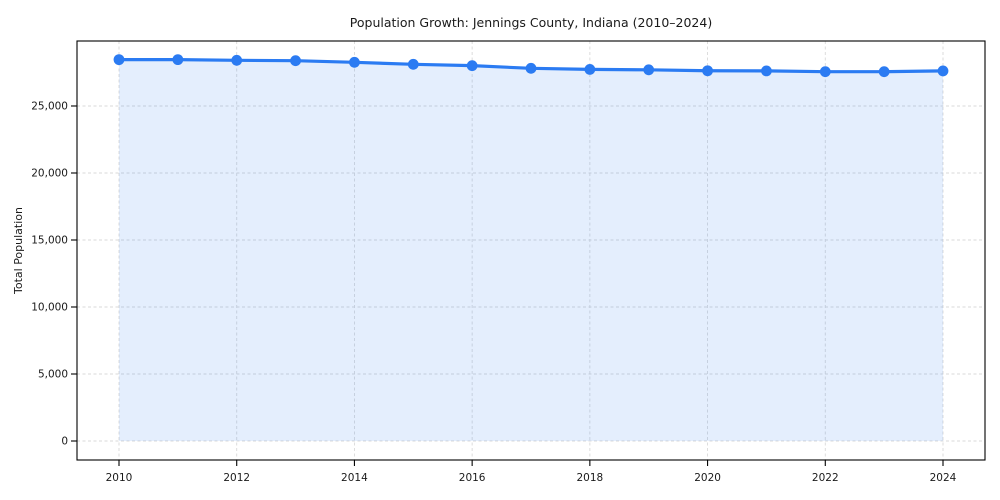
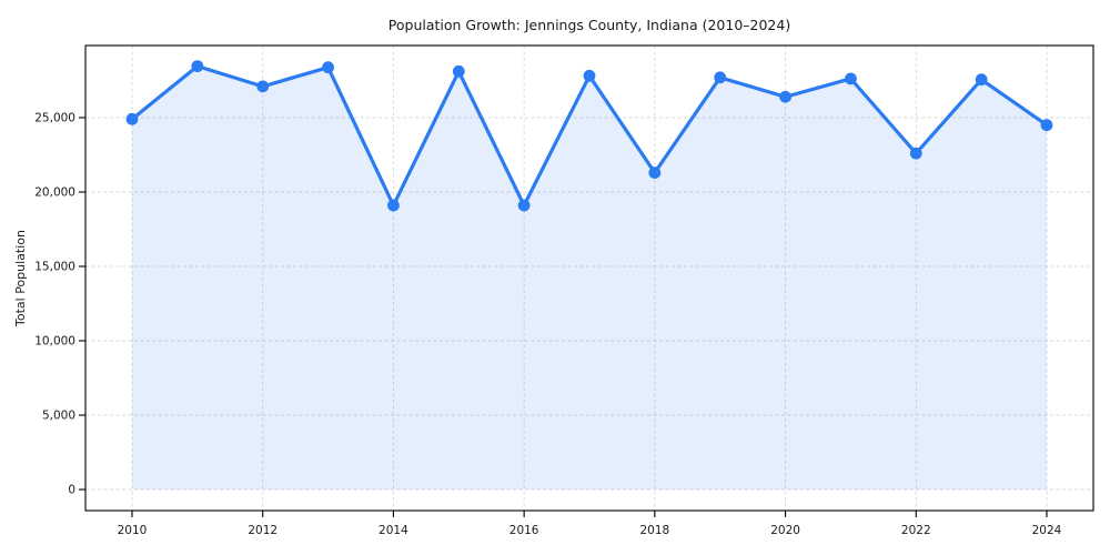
2010: 28500 -> 24900
2012: 28400 -> 27100
2014: 28300 -> 19100
2016: 28000 -> 19100
2018: 27700 -> 21300
2020: 27600 -> 26400
2022: 27600 -> 22600
2024: 27600 -> 24500
